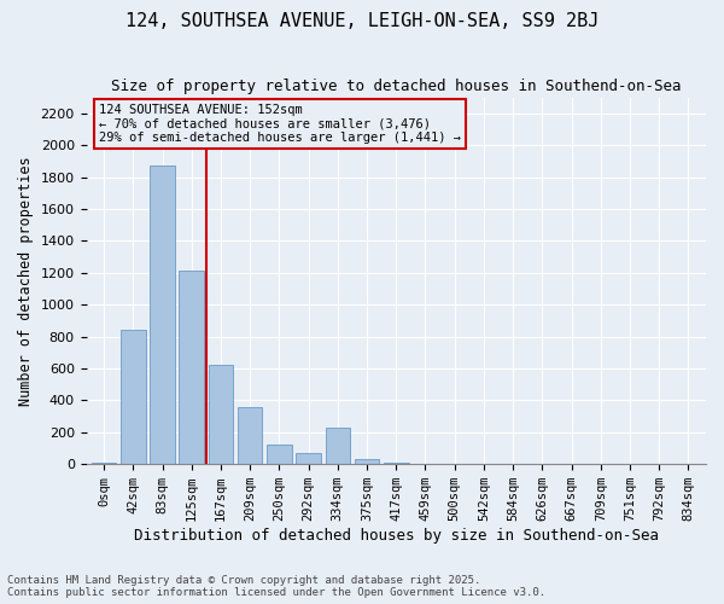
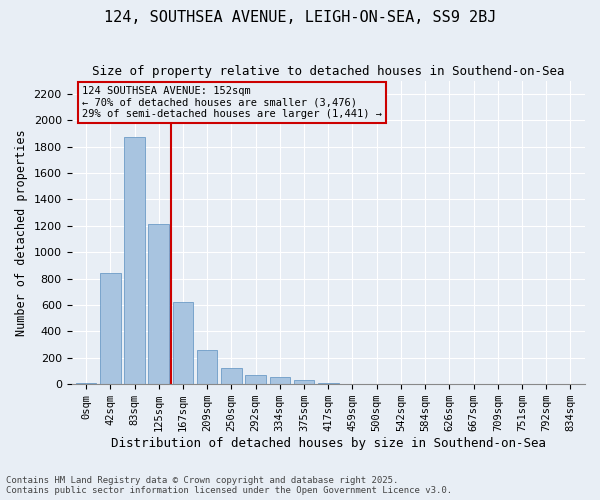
209sqm: 360 -> 260
334sqm: 230 -> 60
